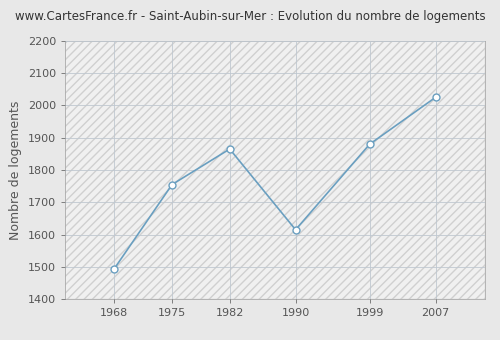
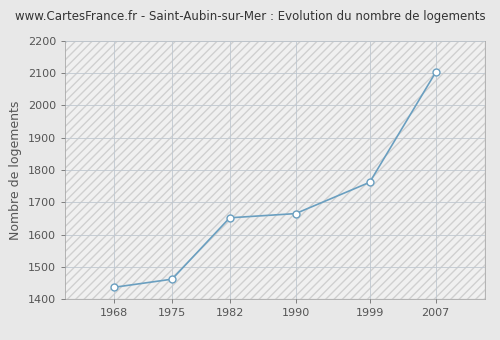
1968: 1495 -> 1437
1975: 1755 -> 1462
1982: 1865 -> 1652
1990: 1615 -> 1665
1999: 1880 -> 1762
2007: 2025 -> 2102
